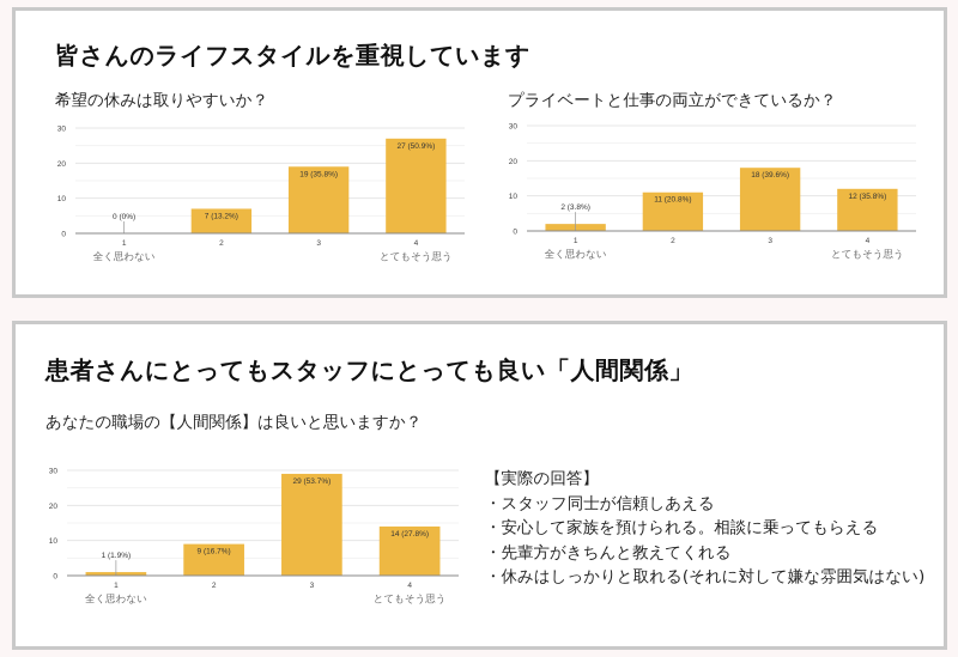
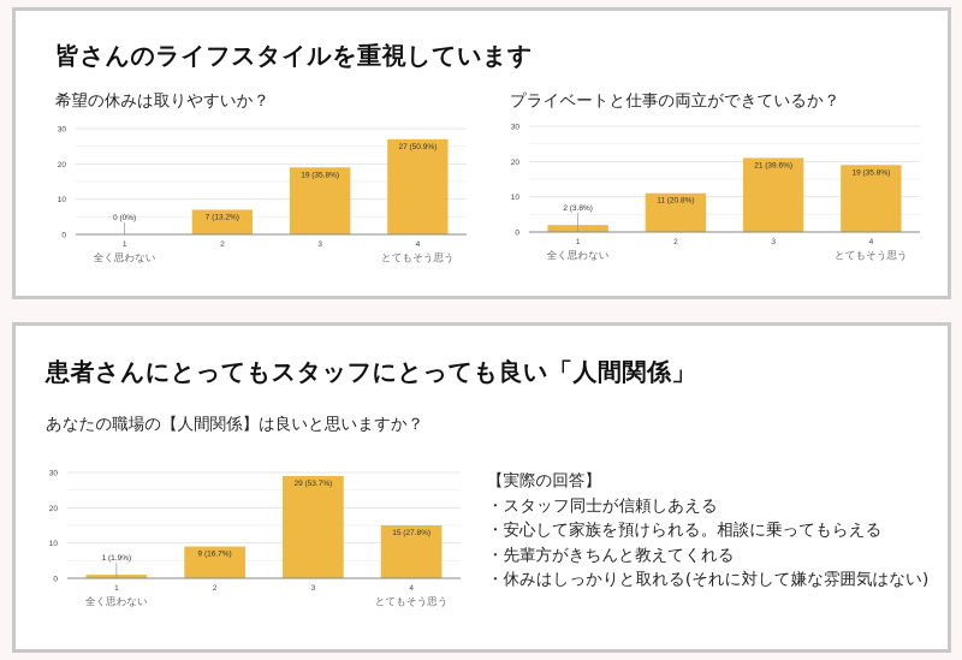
プライベートと仕事の両立ができているか？/3: 18 -> 21
プライベートと仕事の両立ができているか？/4: 12 -> 19
あなたの職場の【人間関係】は良いと思いますか？/4: 14 -> 15
